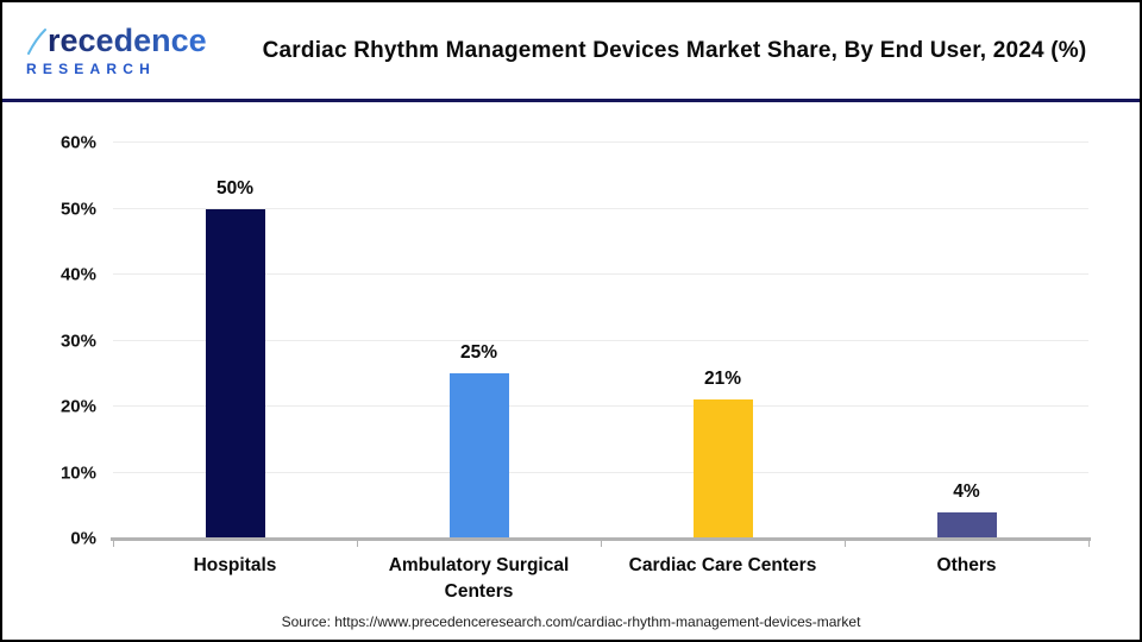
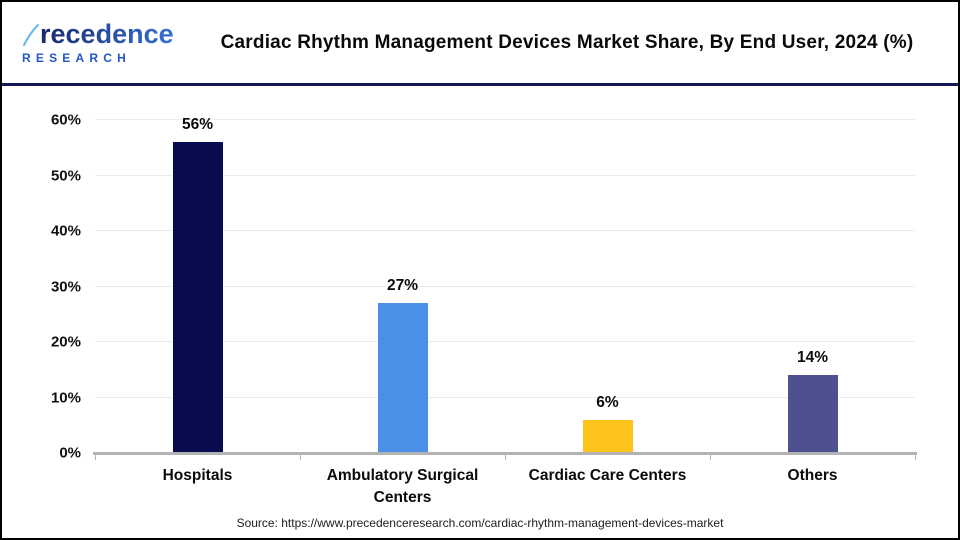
Hospitals: 50% -> 56%
Ambulatory Surgical Centers: 25% -> 27%
Cardiac Care Centers: 21% -> 6%
Others: 4% -> 14%
